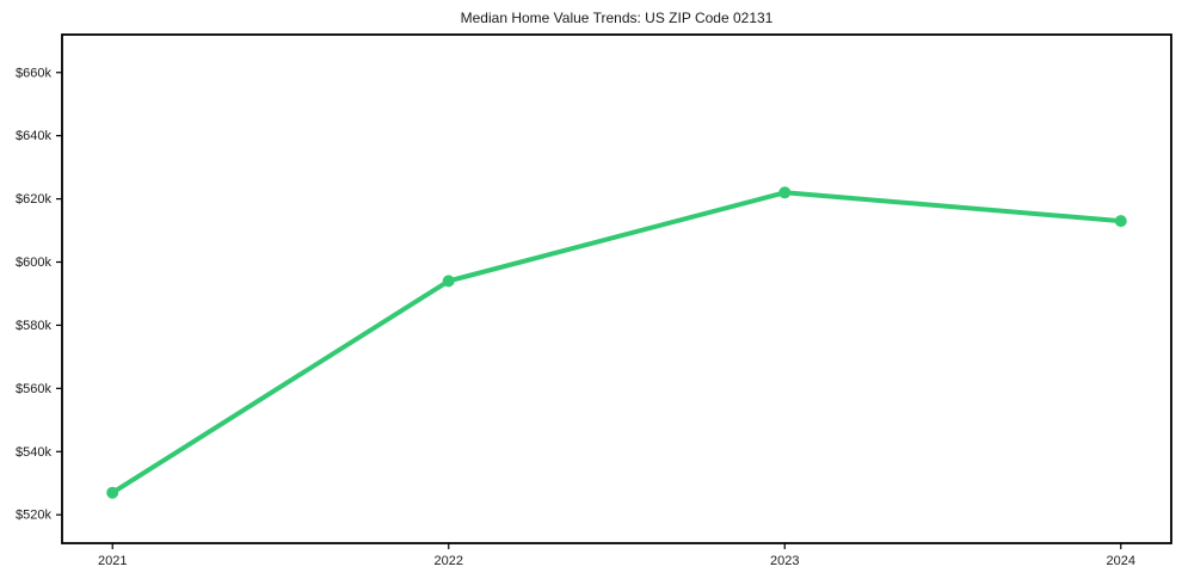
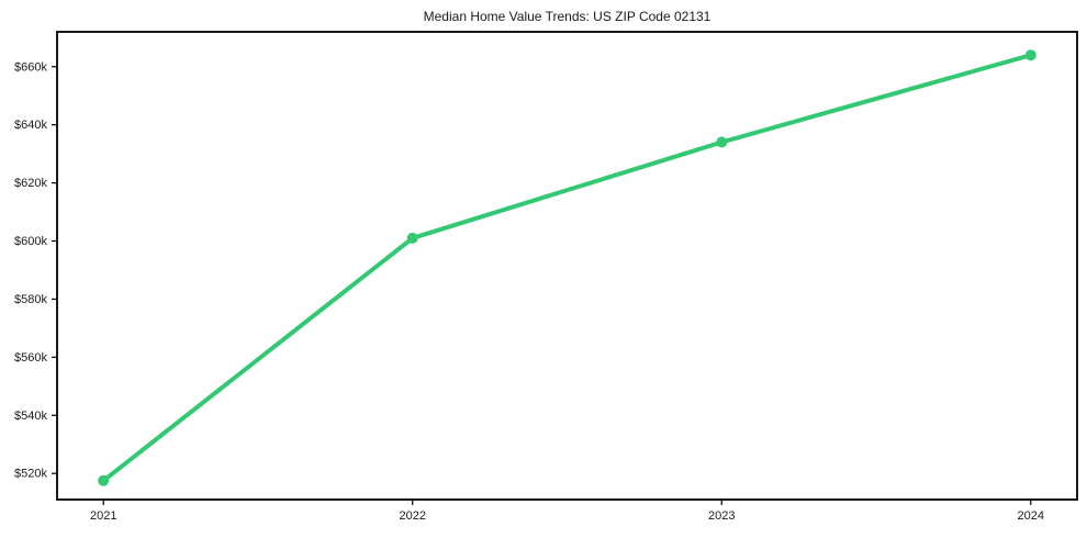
2021: $527k -> $518k
2022: $594k -> $601k
2023: $622k -> $634k
2024: $613k -> $664k
